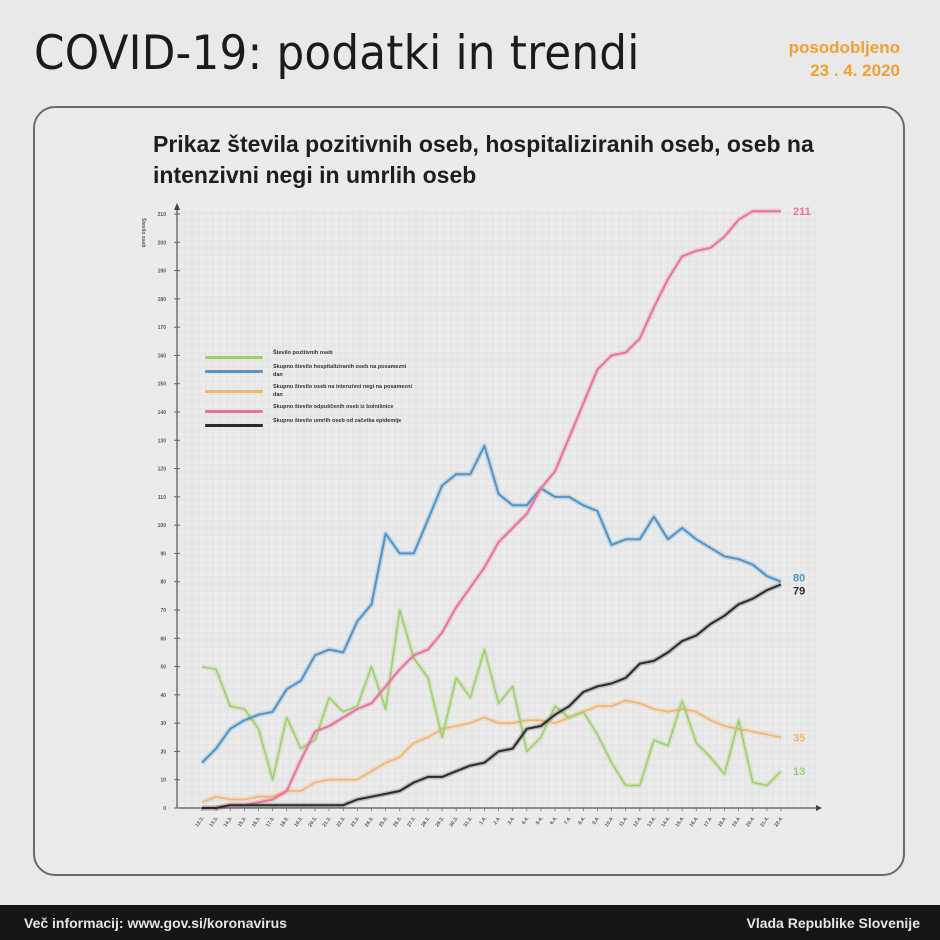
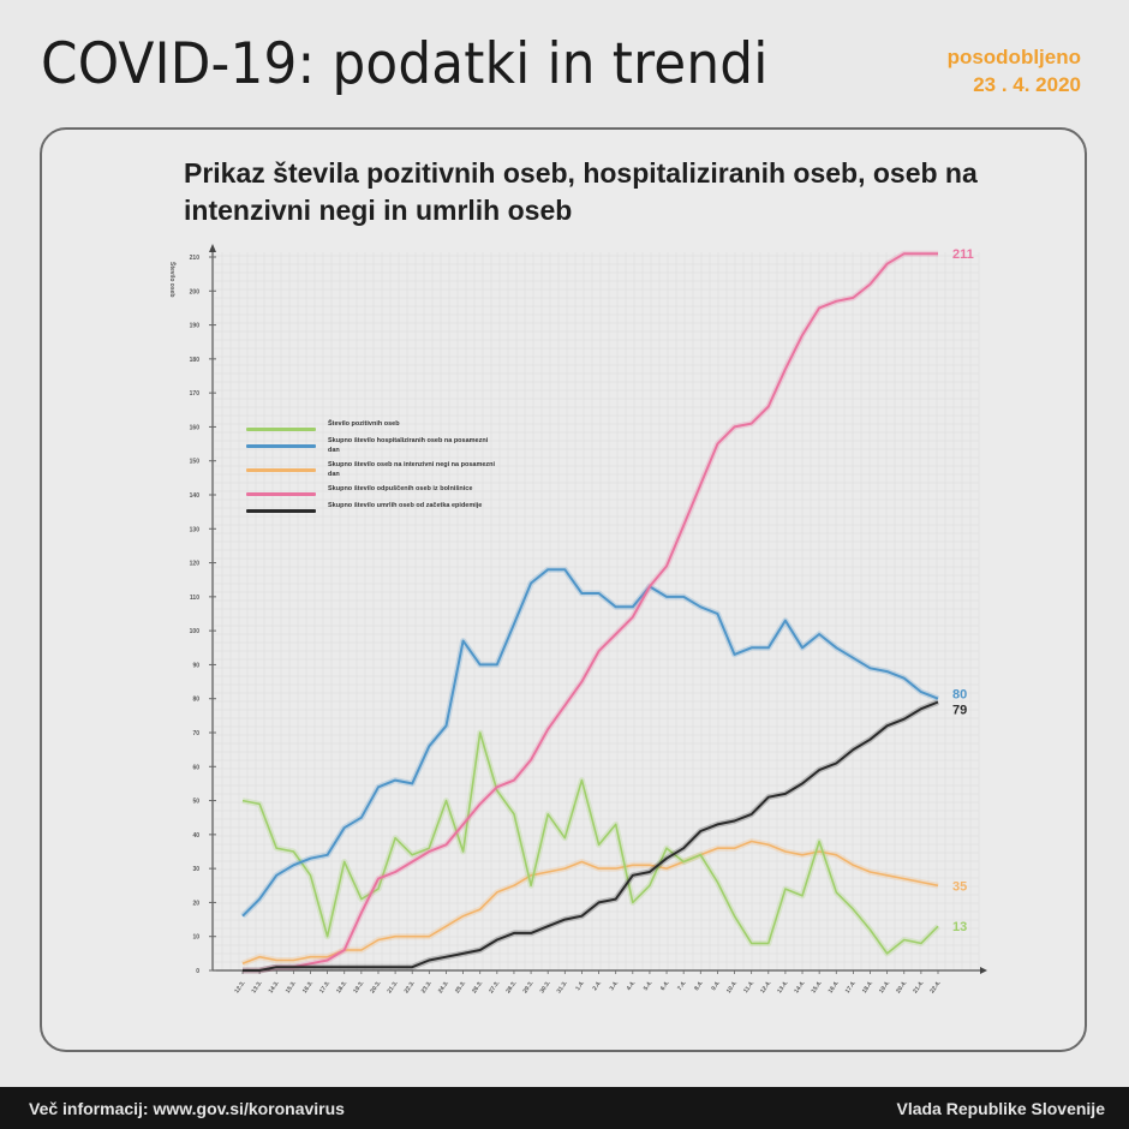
Skupno število hospitaliziranih oseb na posamezni dan/1.4.: 128 -> 111
Število pozitivnih oseb/19.4.: 31 -> 5
